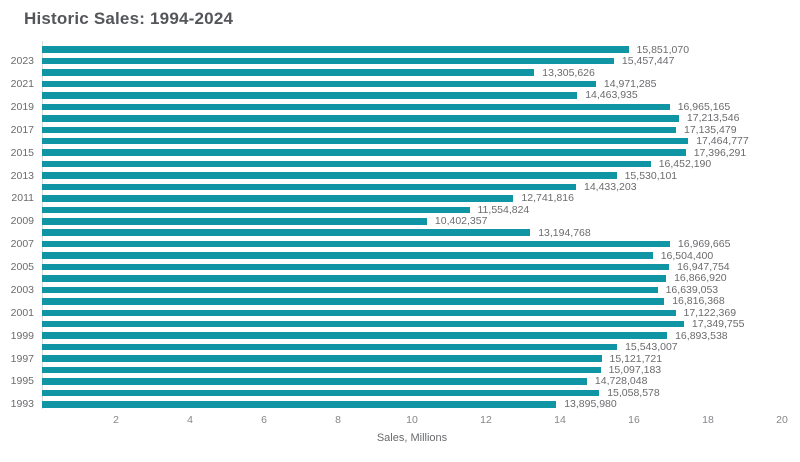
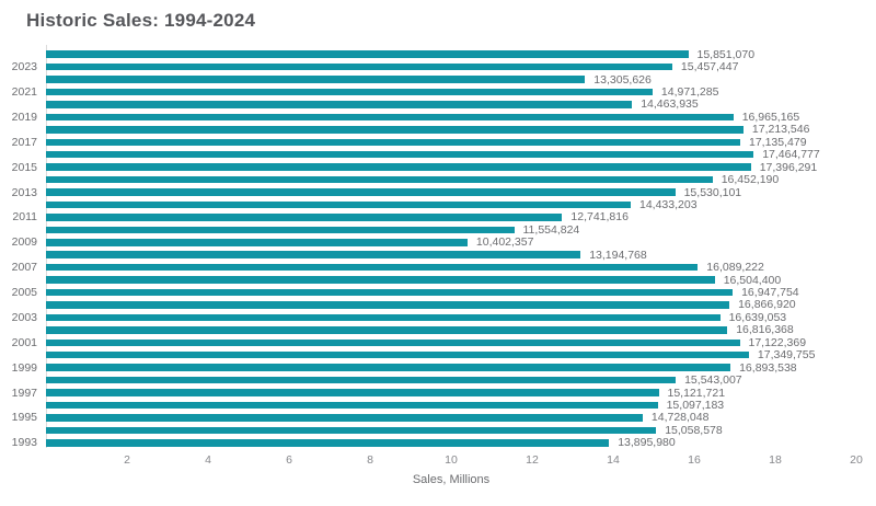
2007: 16,969,665 -> 16,089,222
